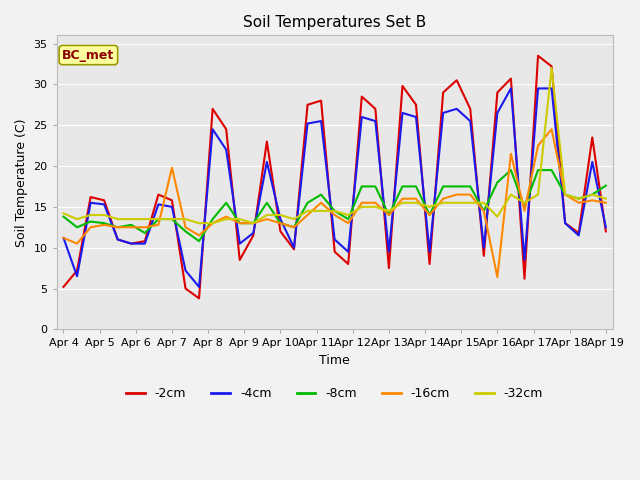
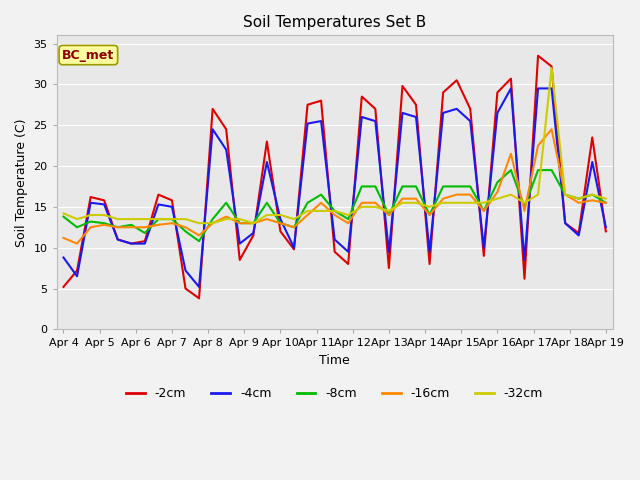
-4cm/Apr 4: 11.2 -> 8.8
-16cm/Apr 7: 19.8 -> 13.0
-16cm/Apr 16: 6.4 -> 16.8
-32cm/Apr 16: 13.8 -> 16.0
-8cm/Apr 19: 17.6 -> 15.5
